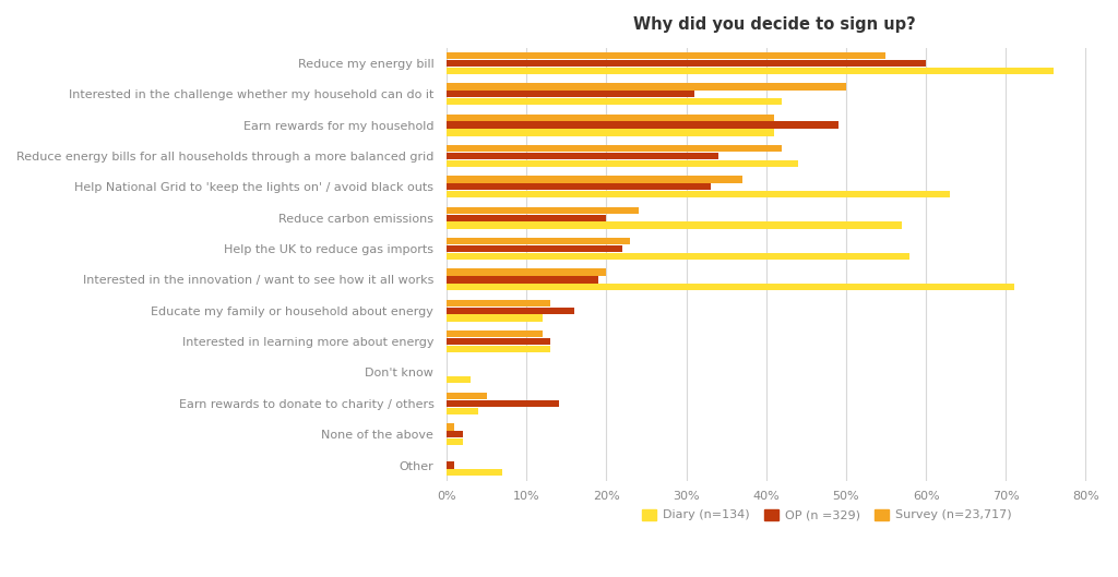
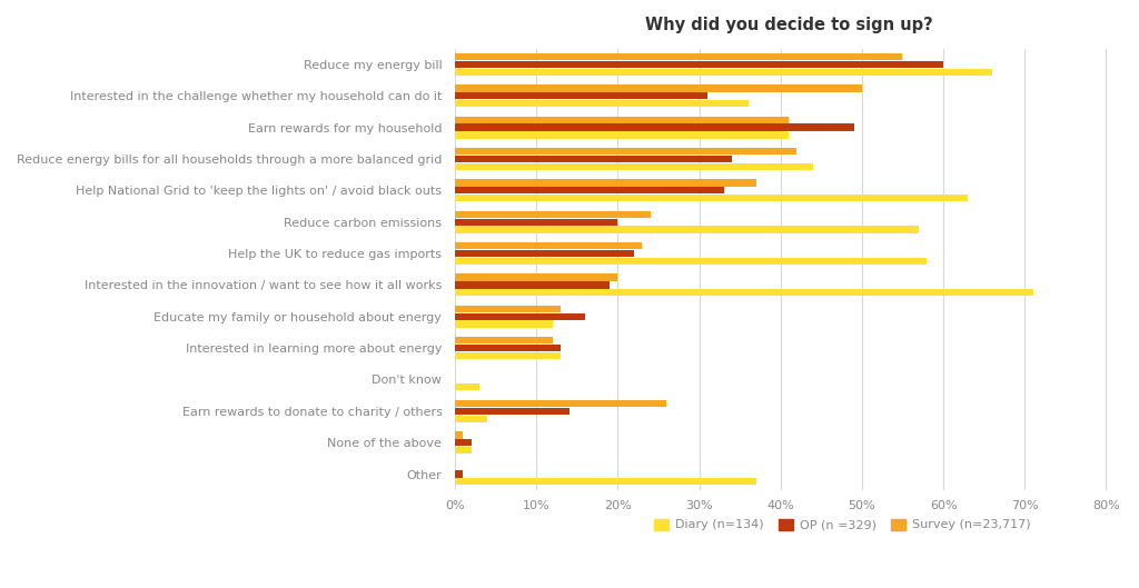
Diary (n=134)/Reduce my energy bill: 76% -> 66%
Diary (n=134)/Interested in the challenge whether my household can do it: 42% -> 36%
Survey (n=23,717)/Earn rewards to donate to charity / others: 5% -> 26%
Diary (n=134)/Other: 7% -> 37%
